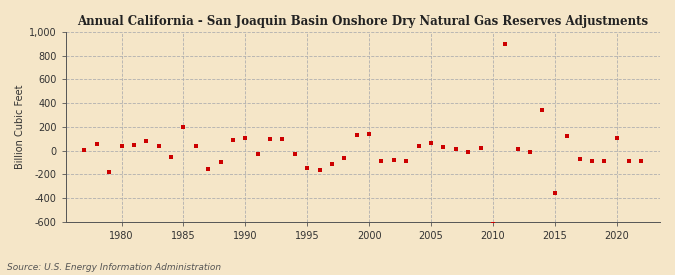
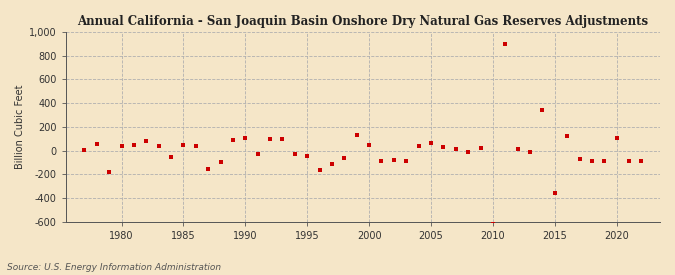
1985: 200 -> 40
1995: -150 -> -50
2000: 140 -> 50
